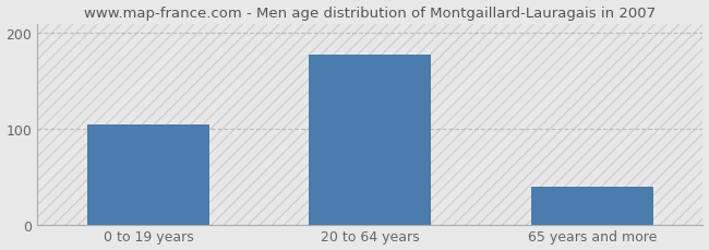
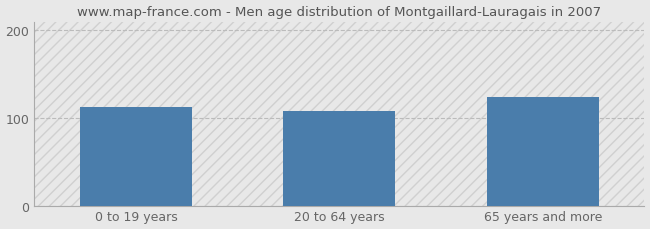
0 to 19 years: 105 -> 112
20 to 64 years: 178 -> 108
65 years and more: 40 -> 124
